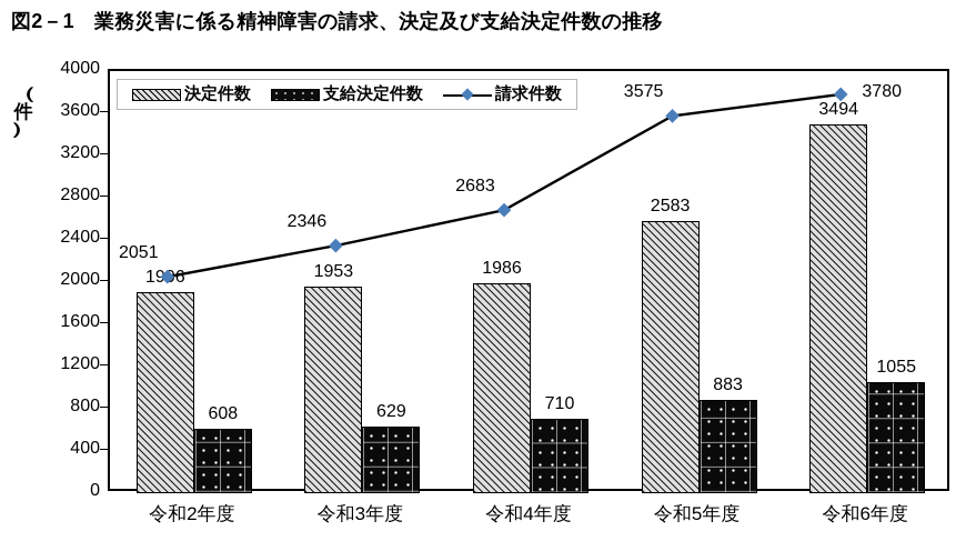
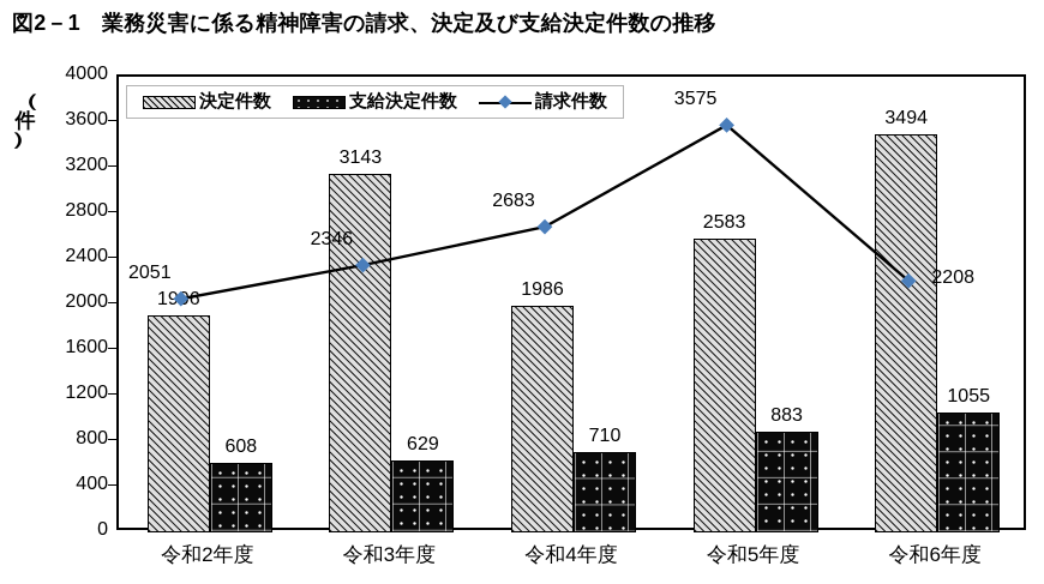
決定件数/令和3年度: 1953 -> 3143
請求件数/令和6年度: 3780 -> 2208
